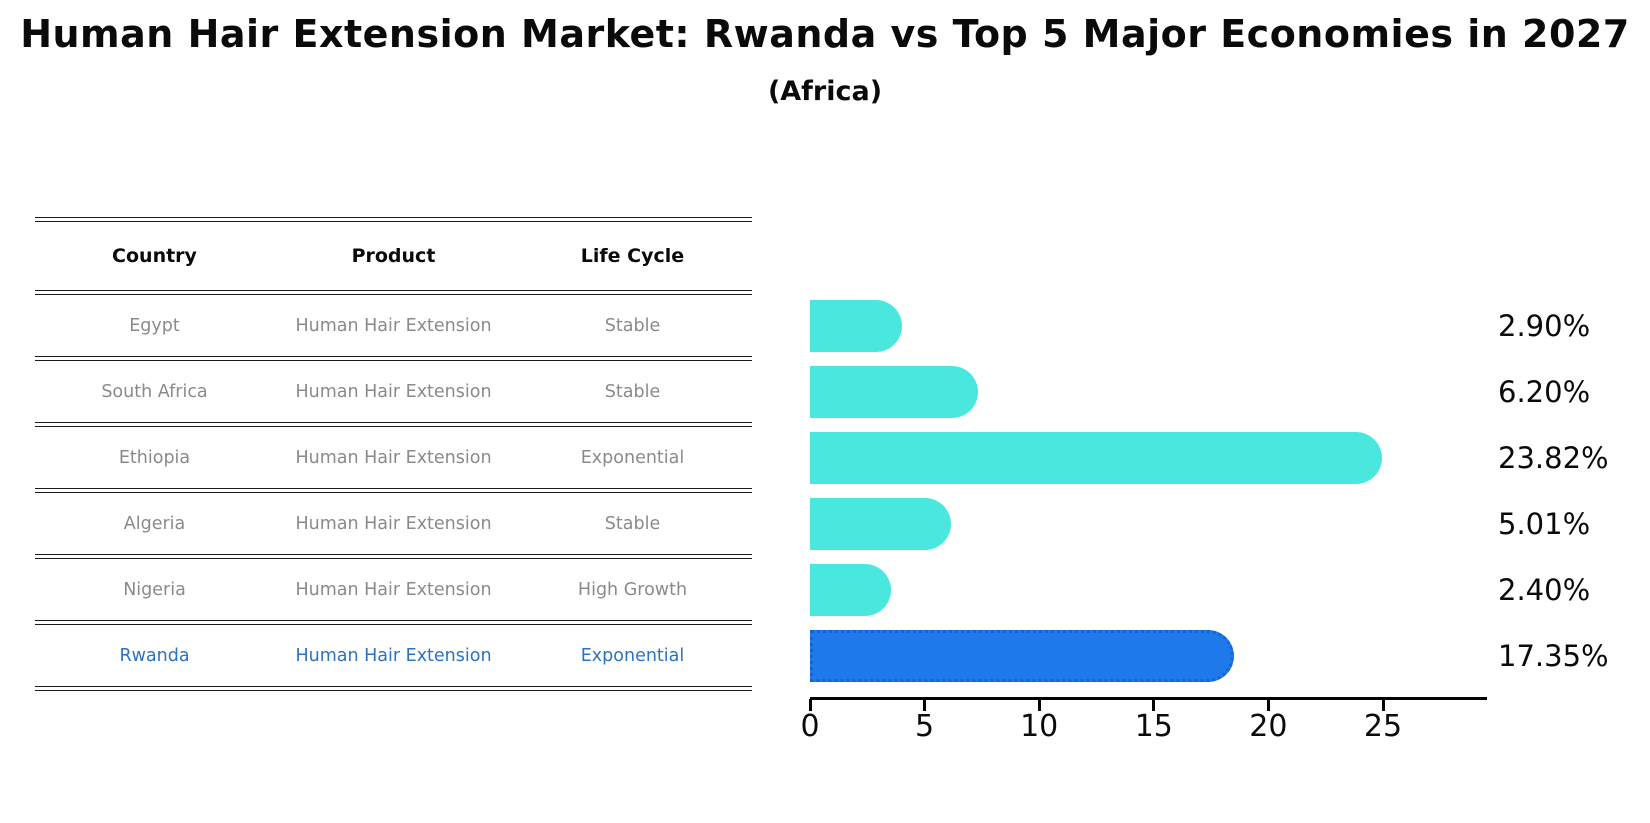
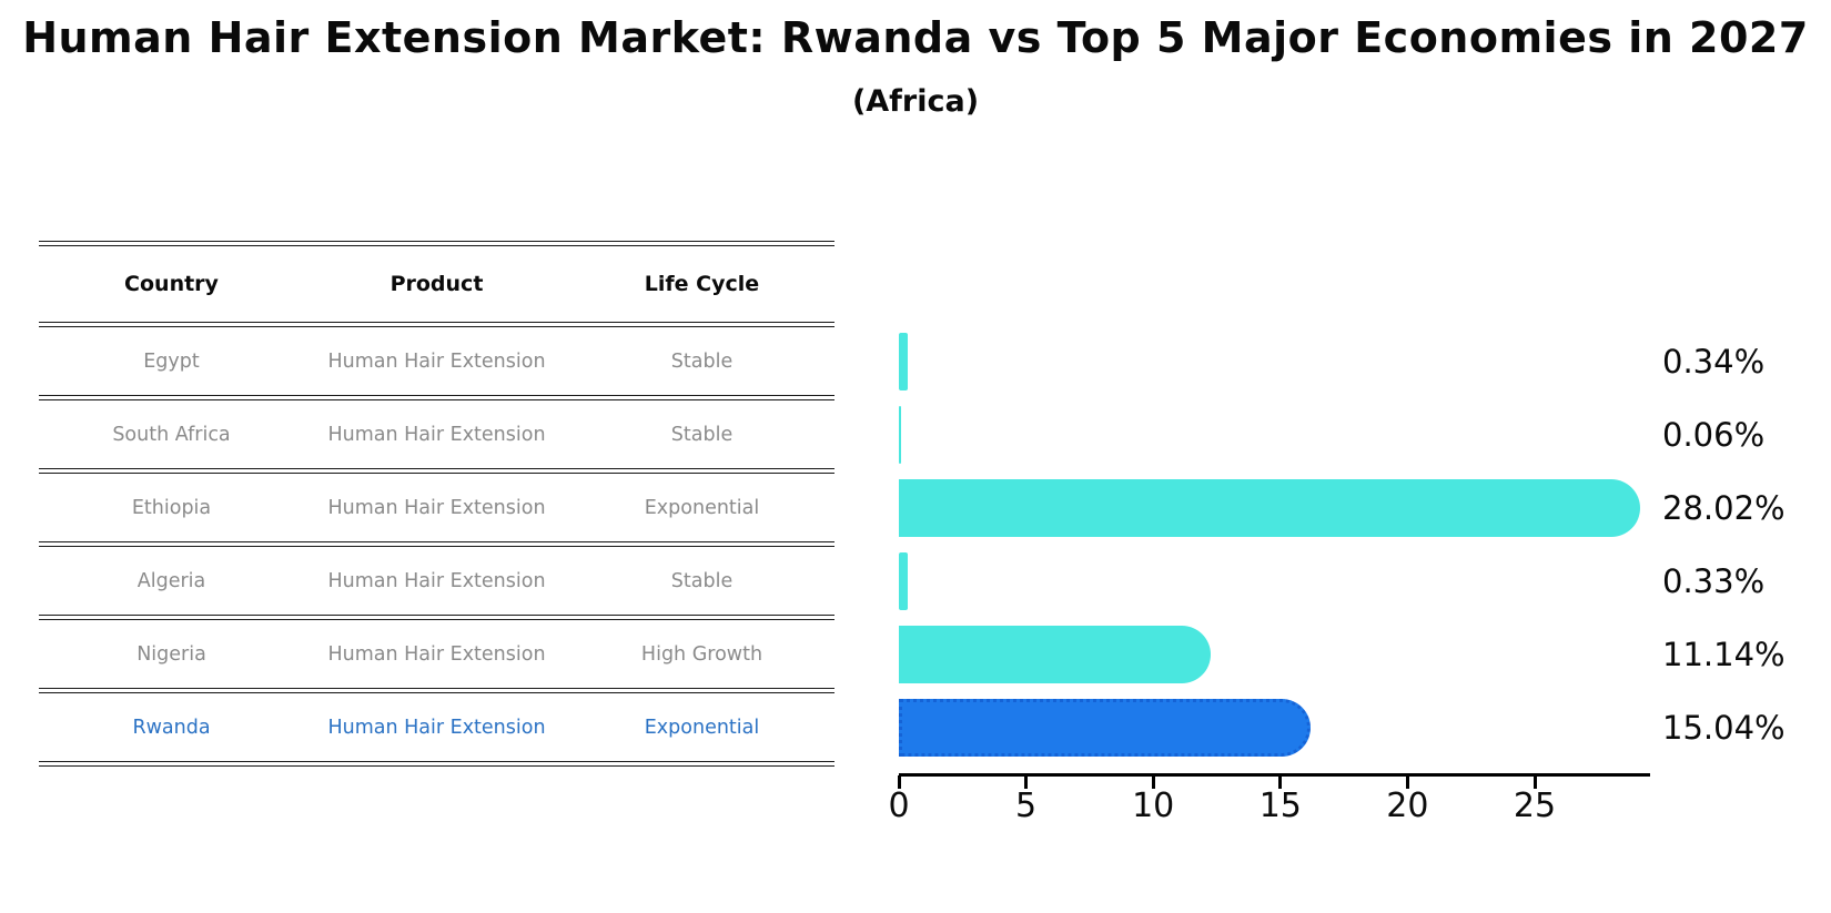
Egypt: 2.90% -> 0.34%
South Africa: 6.20% -> 0.06%
Ethiopia: 23.82% -> 28.02%
Algeria: 5.01% -> 0.33%
Nigeria: 2.40% -> 11.14%
Rwanda: 17.35% -> 15.04%
